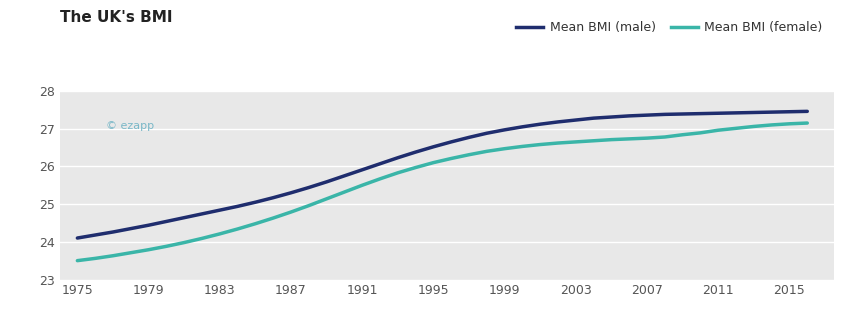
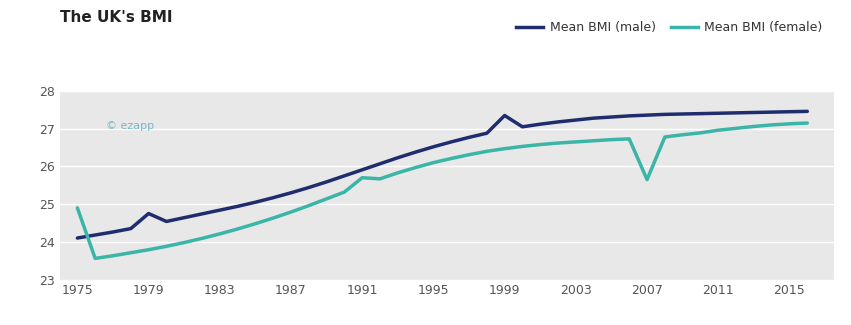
Mean BMI (female)/1975: 23.50 -> 24.90
Mean BMI (male)/1979: 24.44 -> 24.75
Mean BMI (female)/1991: 25.50 -> 25.70
Mean BMI (male)/1999: 26.97 -> 27.35
Mean BMI (female)/2007: 26.75 -> 25.65
